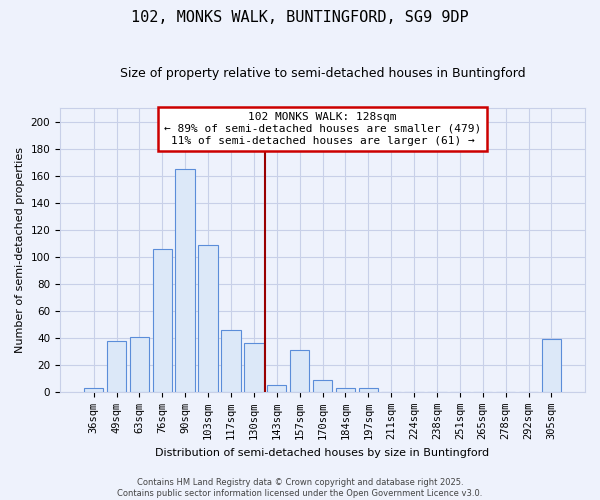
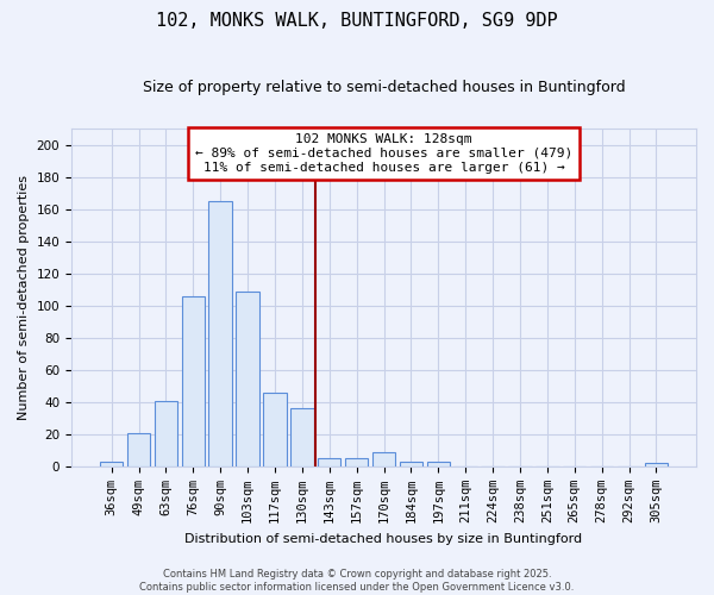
49sqm: 38 -> 21
157sqm: 31 -> 5
305sqm: 39 -> 2
